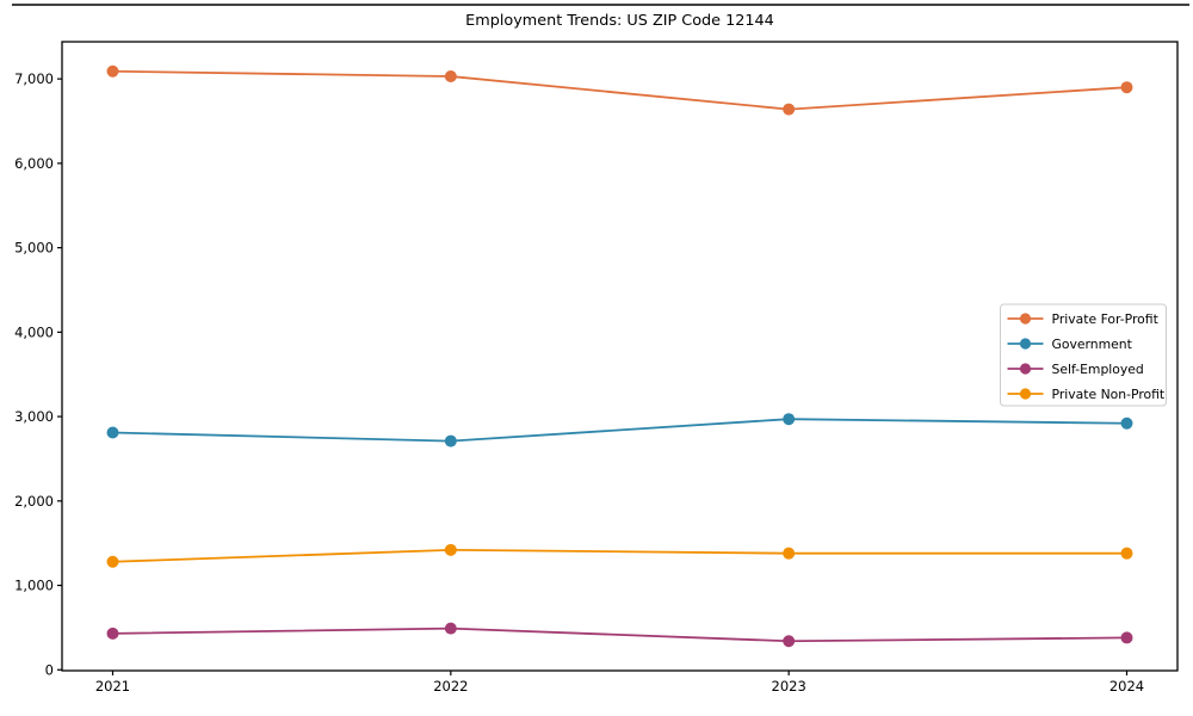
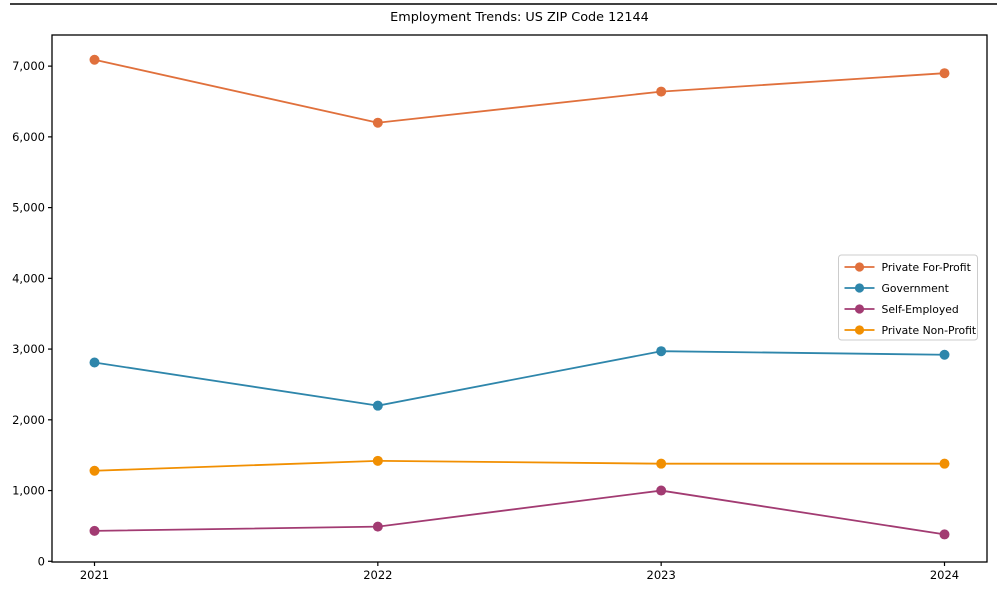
Private For-Profit/2022: 7000 -> 6200
Government/2022: 2700 -> 2200
Self-Employed/2023: 300 -> 1000
